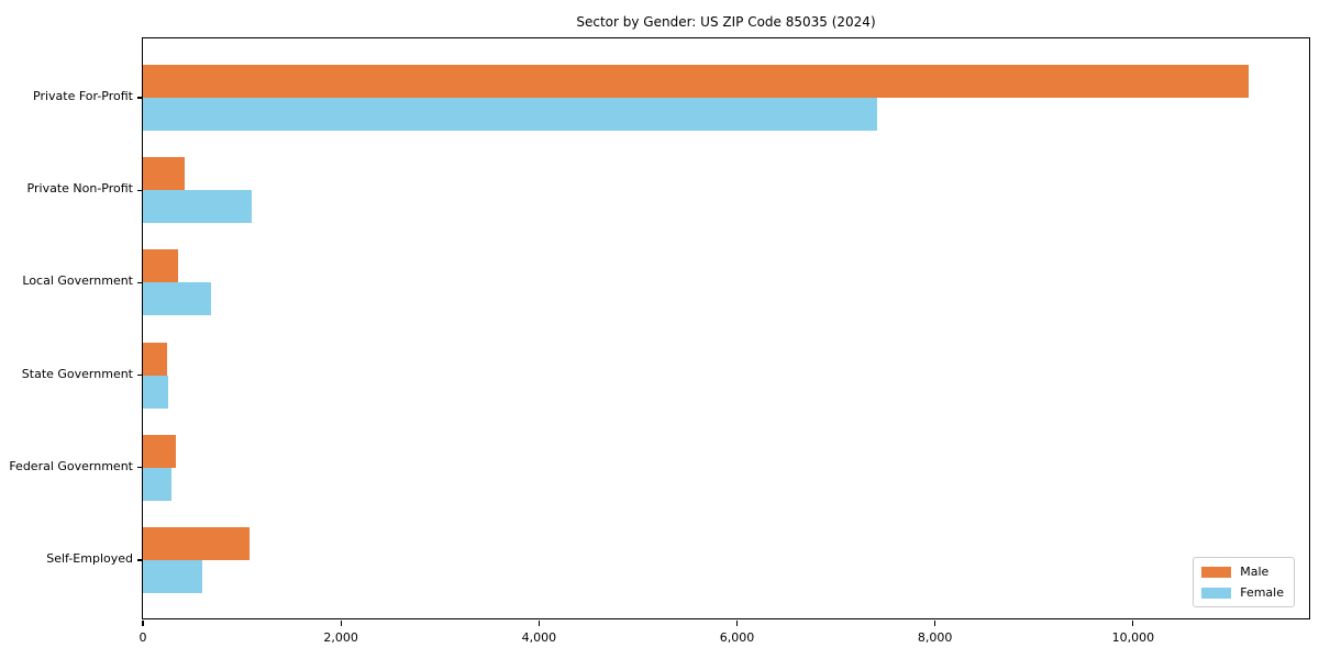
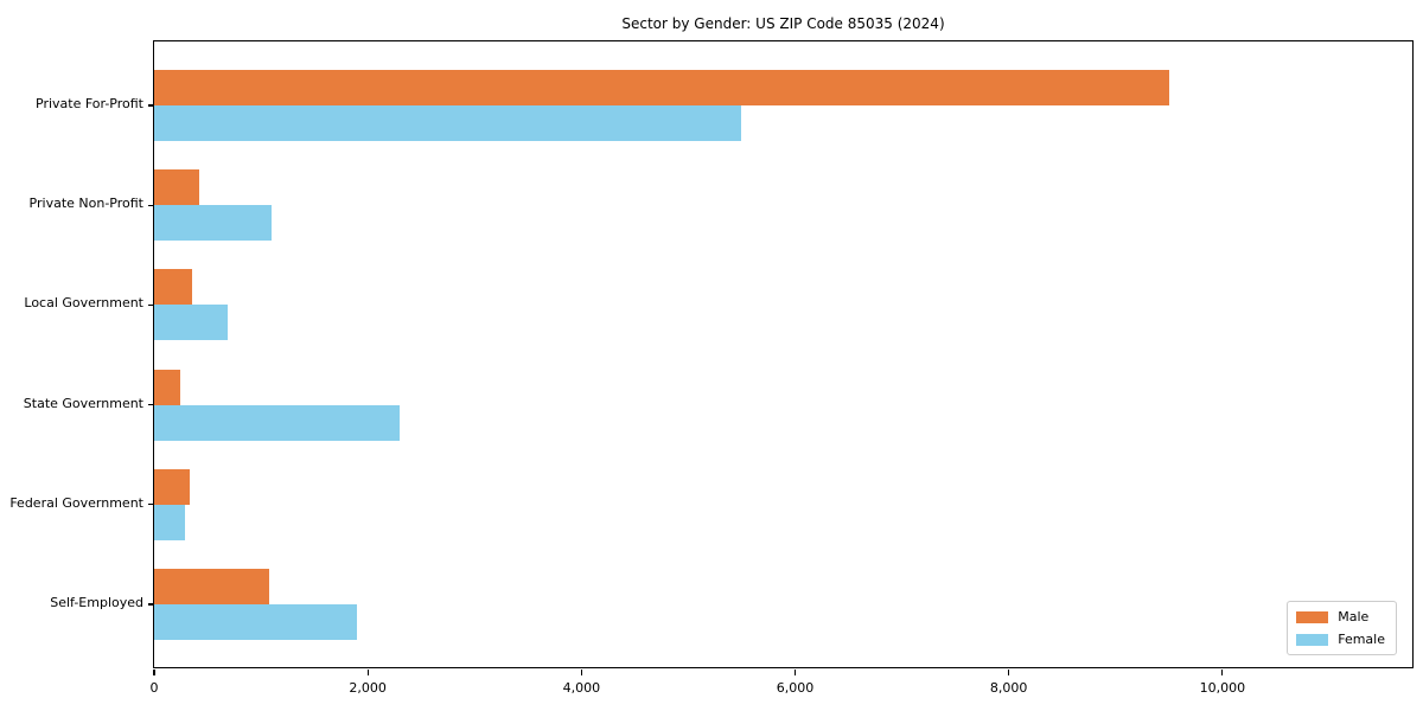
Male/Private For-Profit: 11200 -> 9500
Female/Private For-Profit: 7400 -> 5500
Female/State Government: 300 -> 2300
Female/Self-Employed: 600 -> 1900
